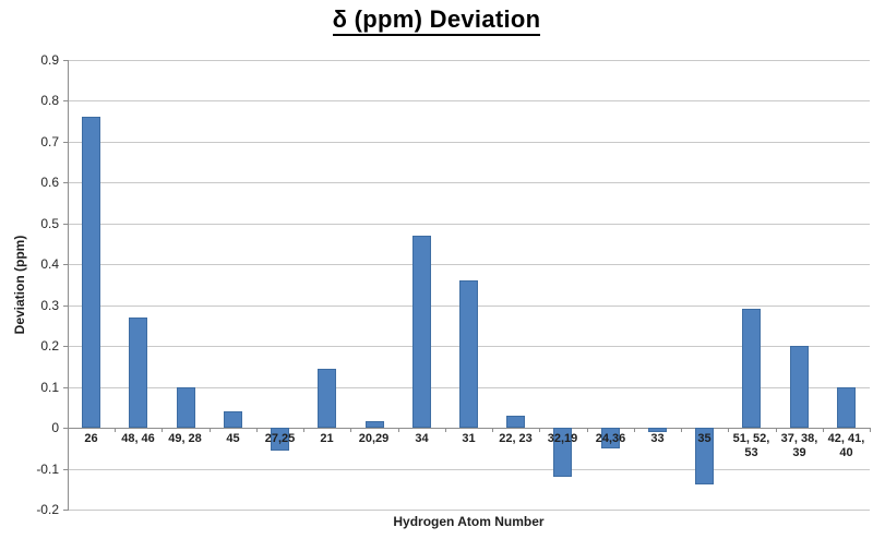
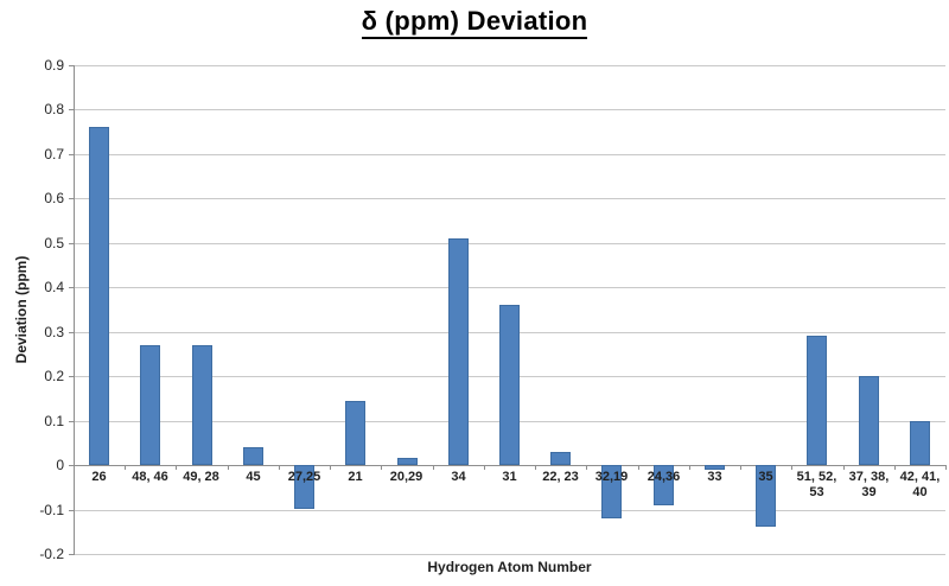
49, 28: 0.10 -> 0.27
27,25: -0.06 -> -0.10
34: 0.47 -> 0.51
24,36: -0.05 -> -0.09
